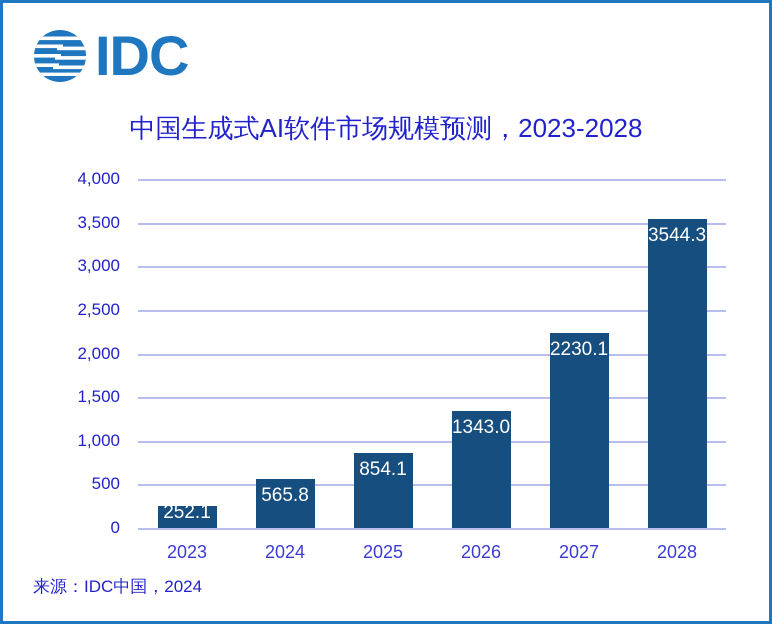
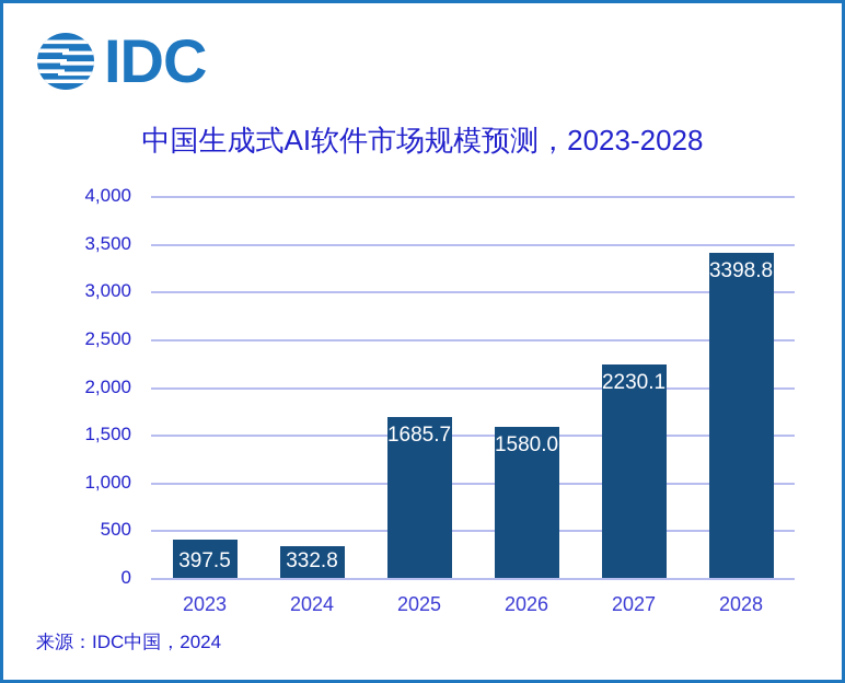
2023: 252.1 -> 397.5
2024: 565.8 -> 332.8
2025: 854.1 -> 1685.7
2026: 1343.0 -> 1580.0
2028: 3544.3 -> 3398.8
